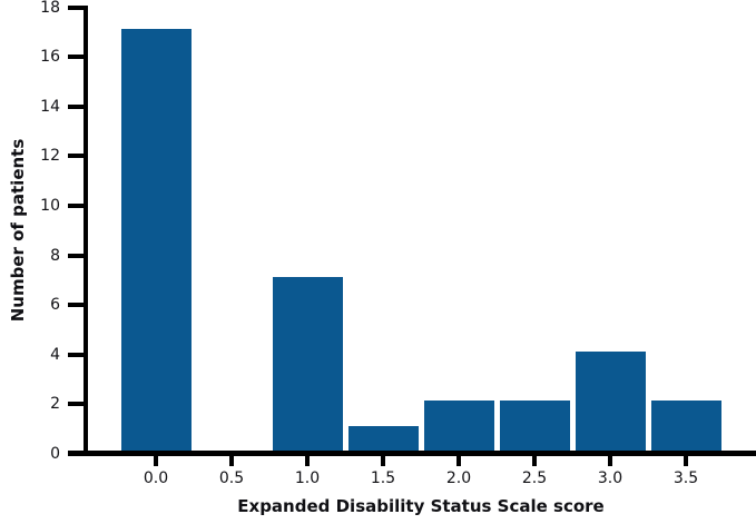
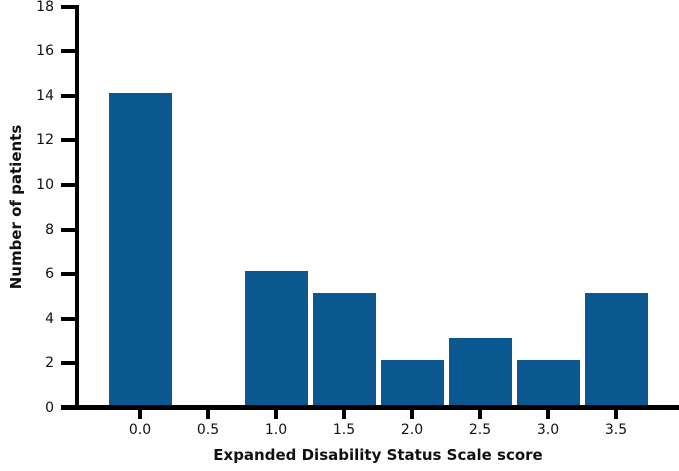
0.0: 17 -> 14
1.0: 7 -> 6
1.5: 1 -> 5
2.5: 2 -> 3
3.0: 4 -> 2
3.5: 2 -> 5
